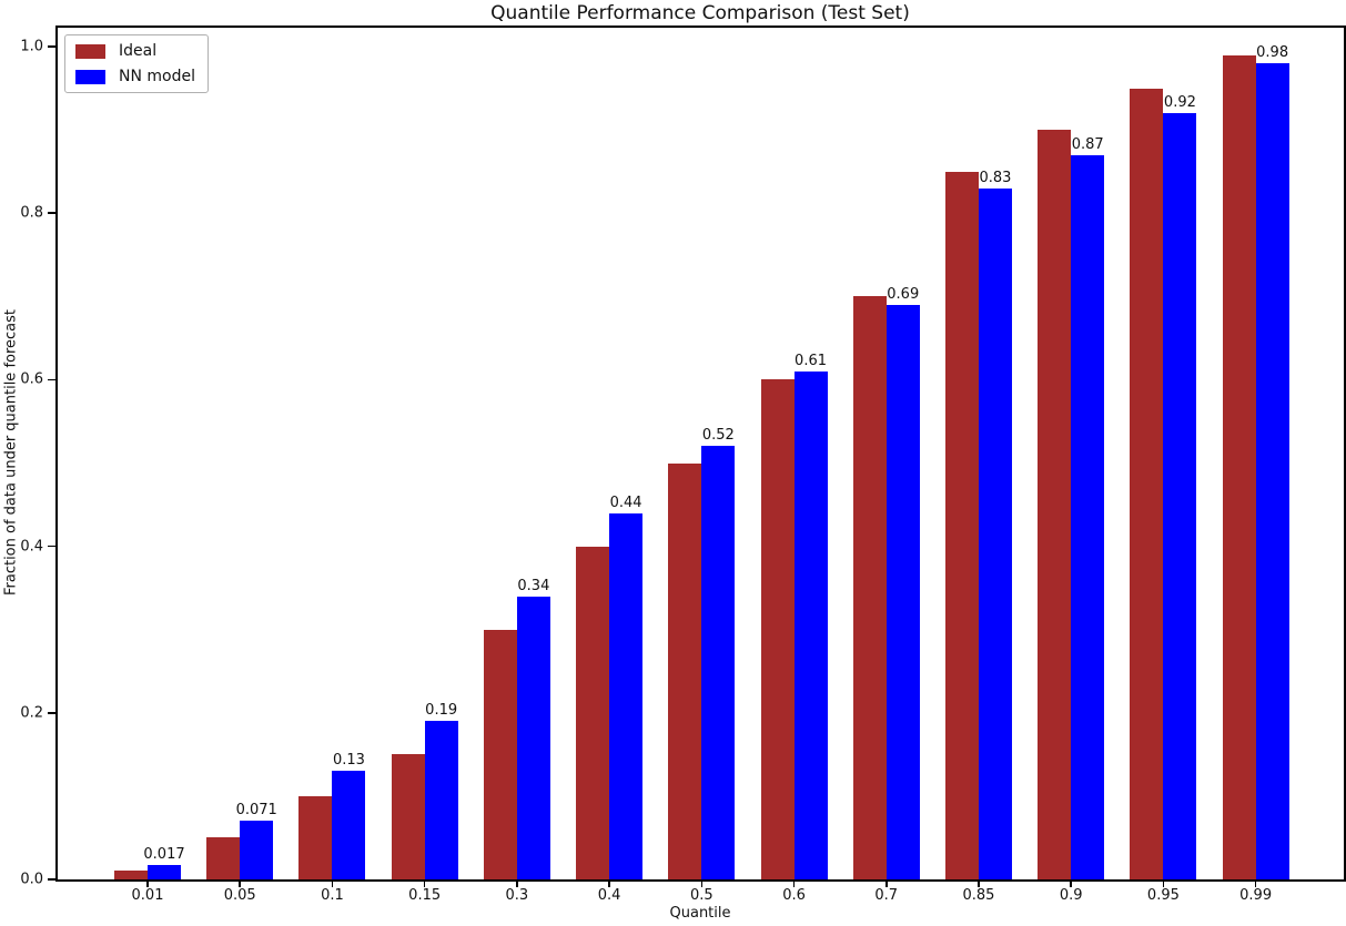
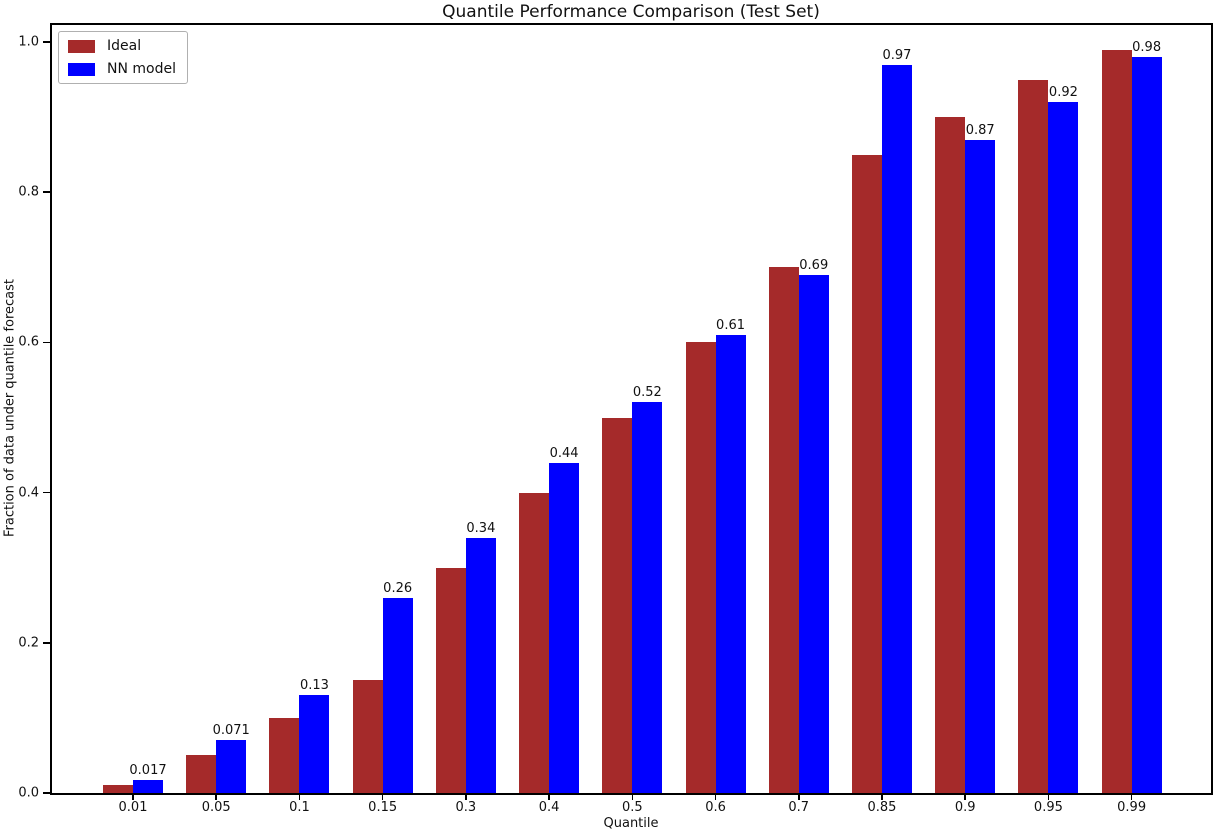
NN model/0.15: 0.19 -> 0.26
NN model/0.85: 0.83 -> 0.97
